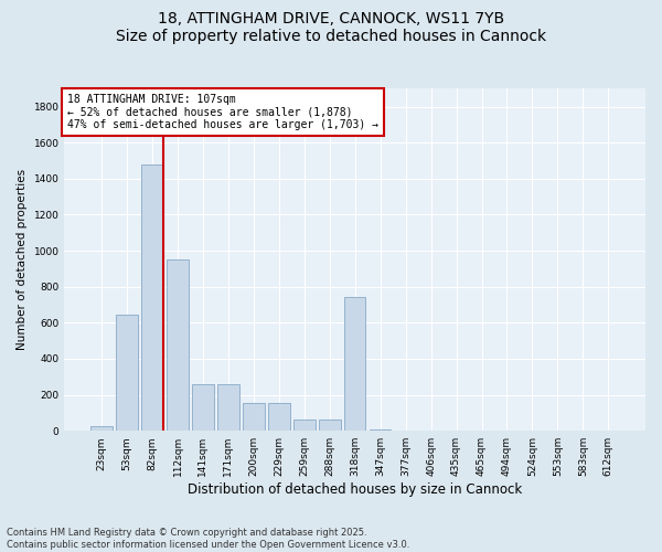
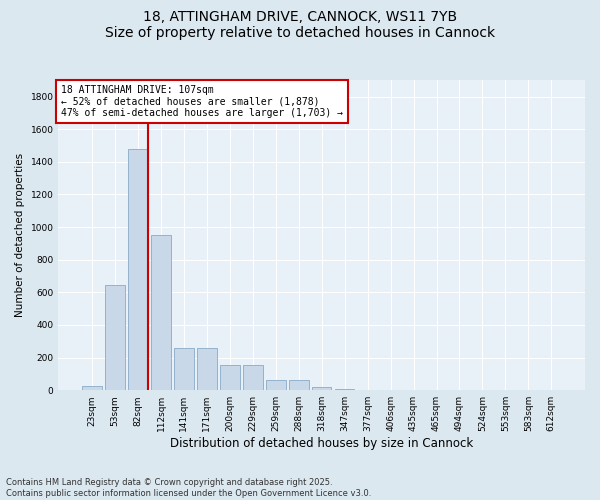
318sqm: 740 -> 20
